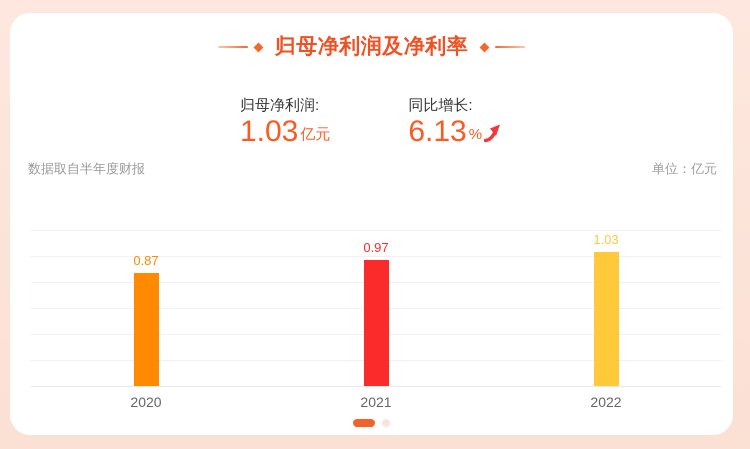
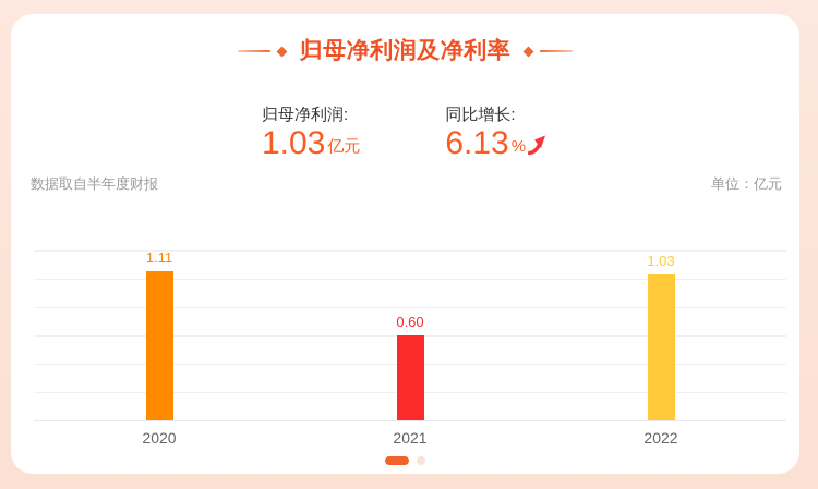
2020: 0.87 -> 1.11
2021: 0.97 -> 0.60
